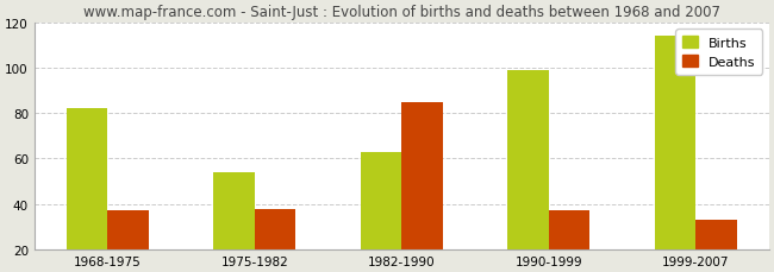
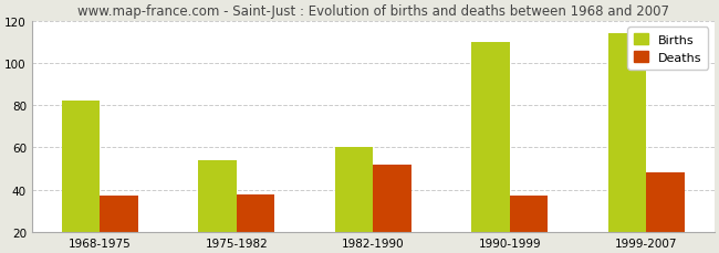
Births/1982-1990: 63 -> 60
Deaths/1982-1990: 85 -> 52
Births/1990-1999: 99 -> 110
Deaths/1999-2007: 33 -> 48
